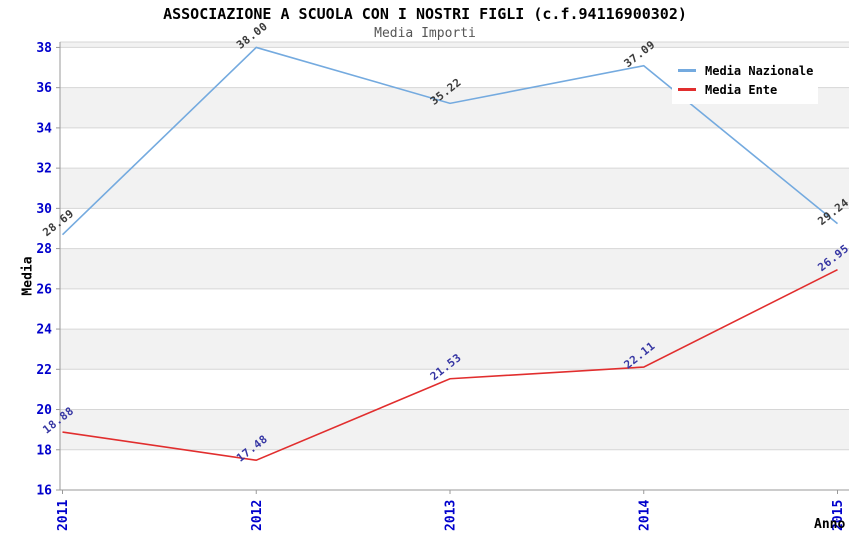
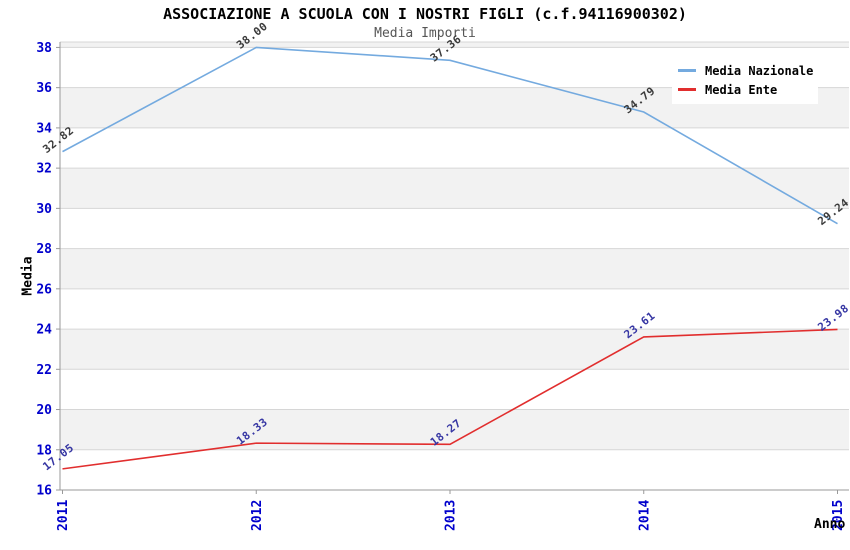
Media Nazionale/2011: 28.69 -> 32.82
Media Ente/2011: 18.88 -> 17.05
Media Ente/2012: 17.48 -> 18.33
Media Nazionale/2013: 35.22 -> 37.36
Media Ente/2013: 21.53 -> 18.27
Media Nazionale/2014: 37.09 -> 34.79
Media Ente/2014: 22.11 -> 23.61
Media Ente/2015: 26.95 -> 23.98
